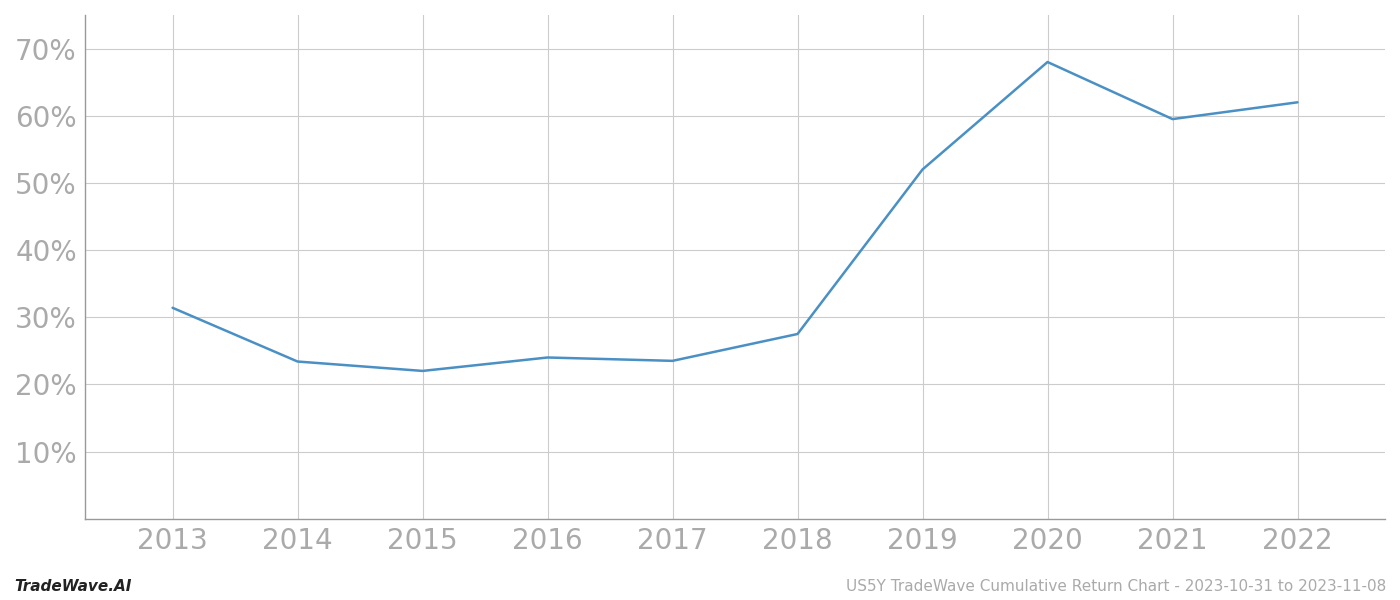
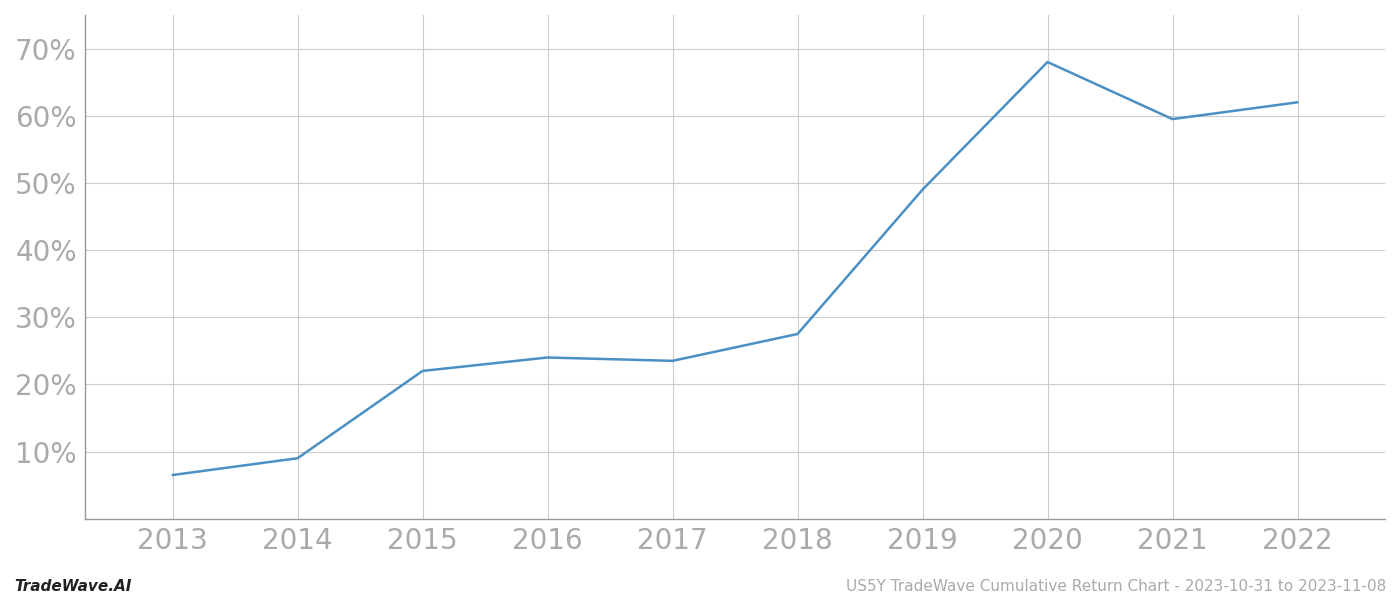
2013: 31.4% -> 6.5%
2014: 23.4% -> 9.0%
2019: 52.0% -> 49.0%
